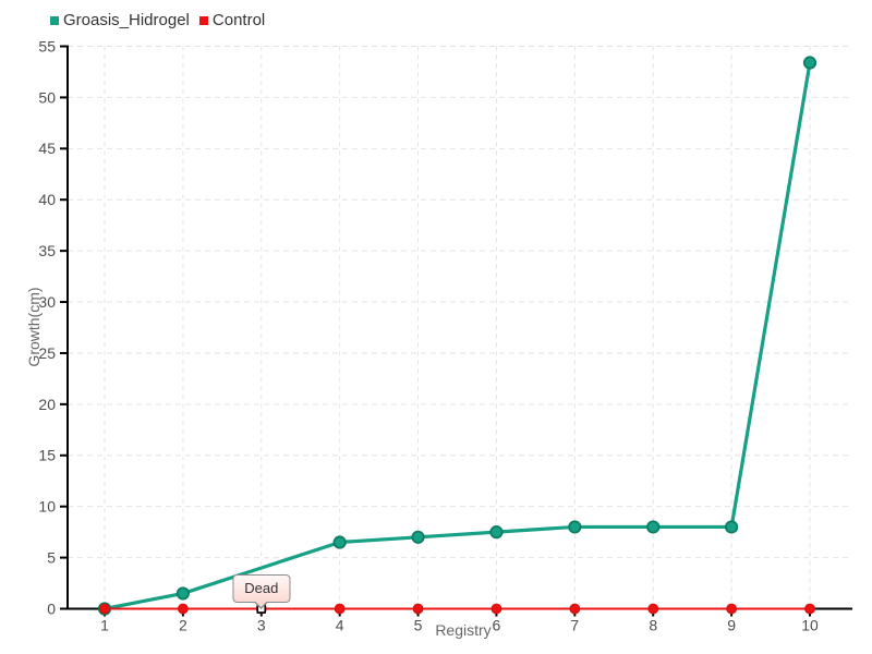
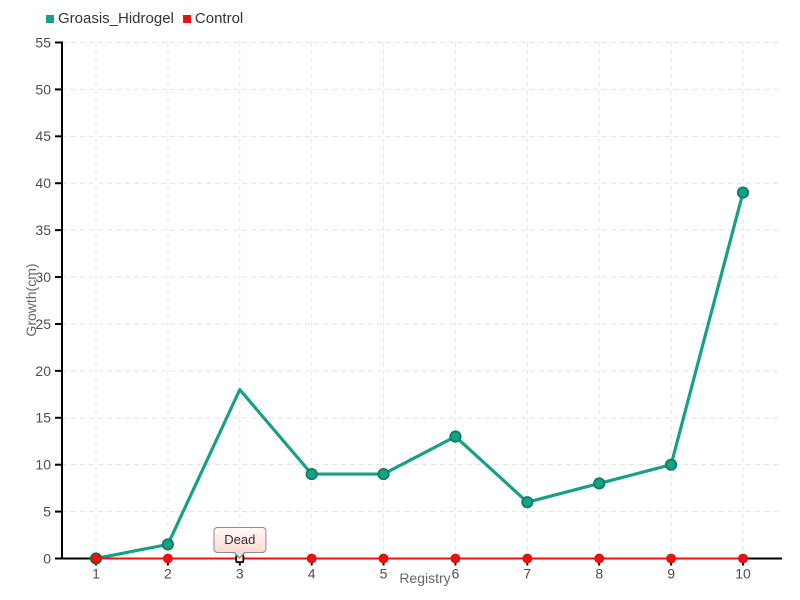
Groasis_Hidrogel/3: 4 -> 18
Groasis_Hidrogel/4: 6 -> 9
Groasis_Hidrogel/5: 7 -> 9
Groasis_Hidrogel/6: 8 -> 13
Groasis_Hidrogel/7: 8 -> 6
Groasis_Hidrogel/9: 8 -> 10
Groasis_Hidrogel/10: 53 -> 39
